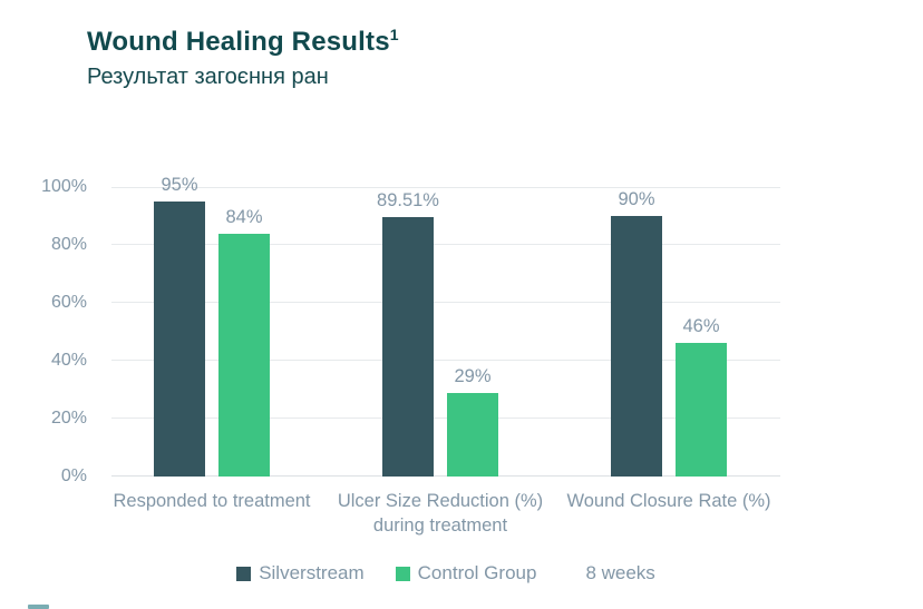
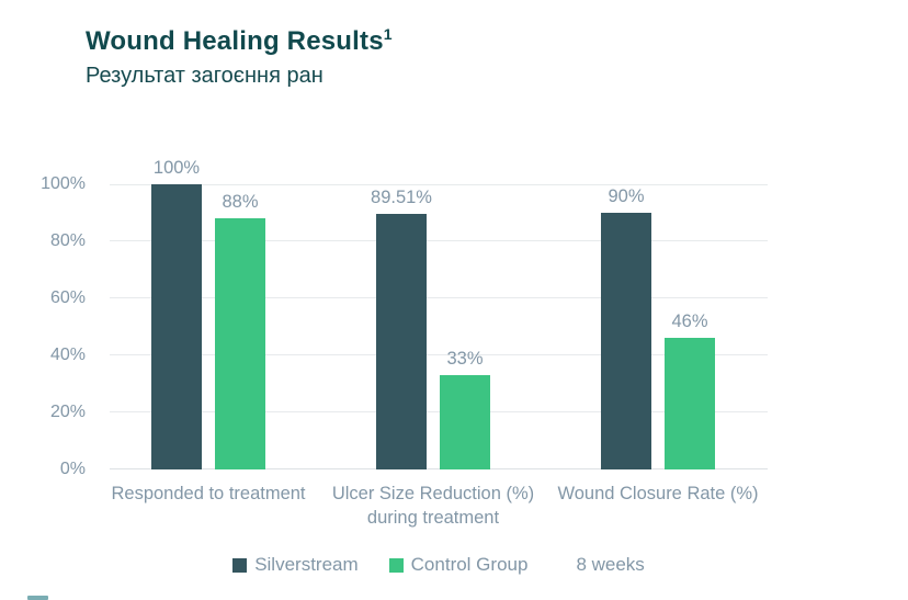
Silverstream/Responded to treatment: 95% -> 100%
Control Group/Responded to treatment: 84% -> 88%
Control Group/Ulcer Size Reduction (%) during treatment: 29% -> 33%
